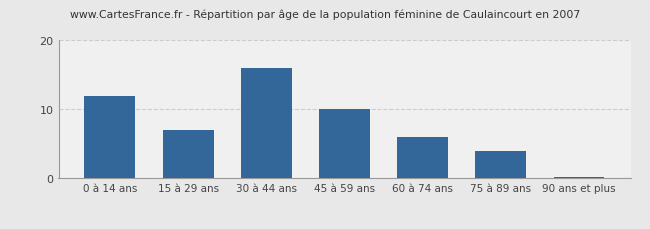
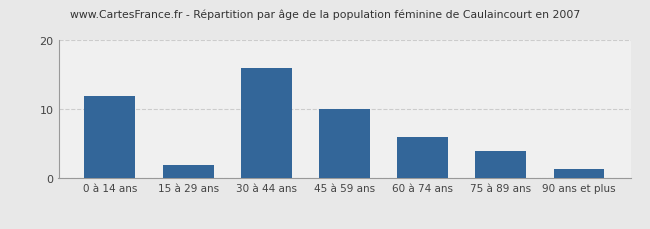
15 à 29 ans: 7.0 -> 2.0
90 ans et plus: 0.2 -> 1.4
